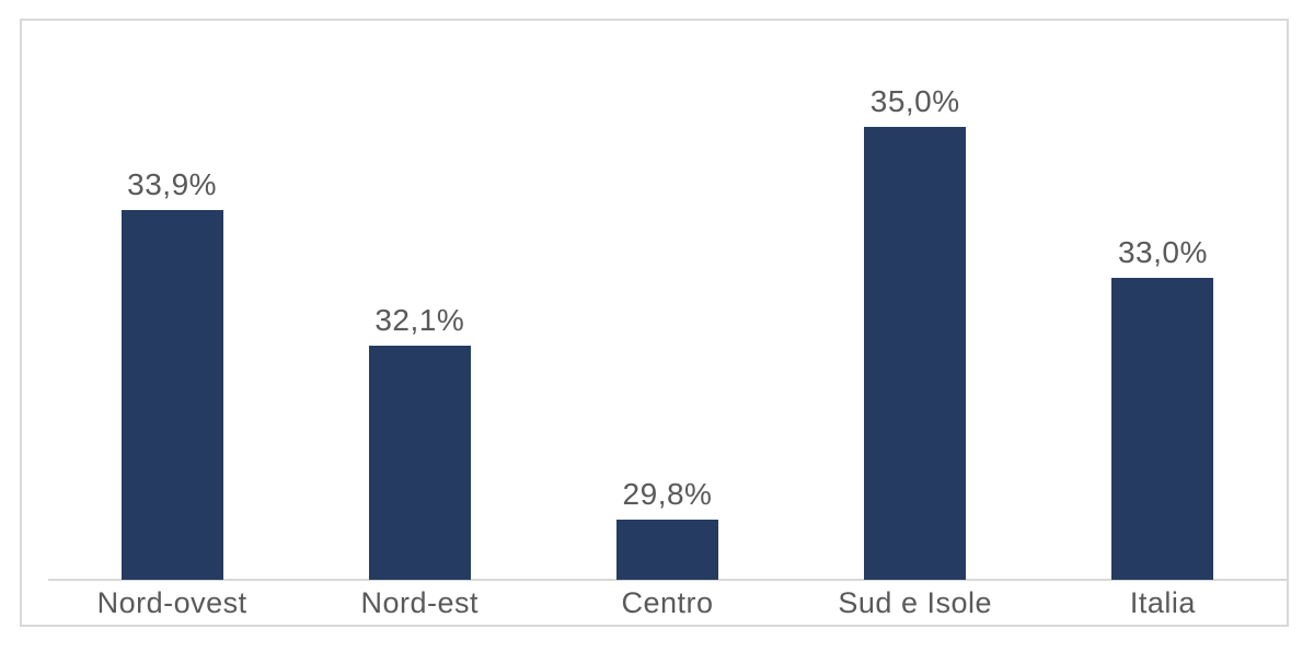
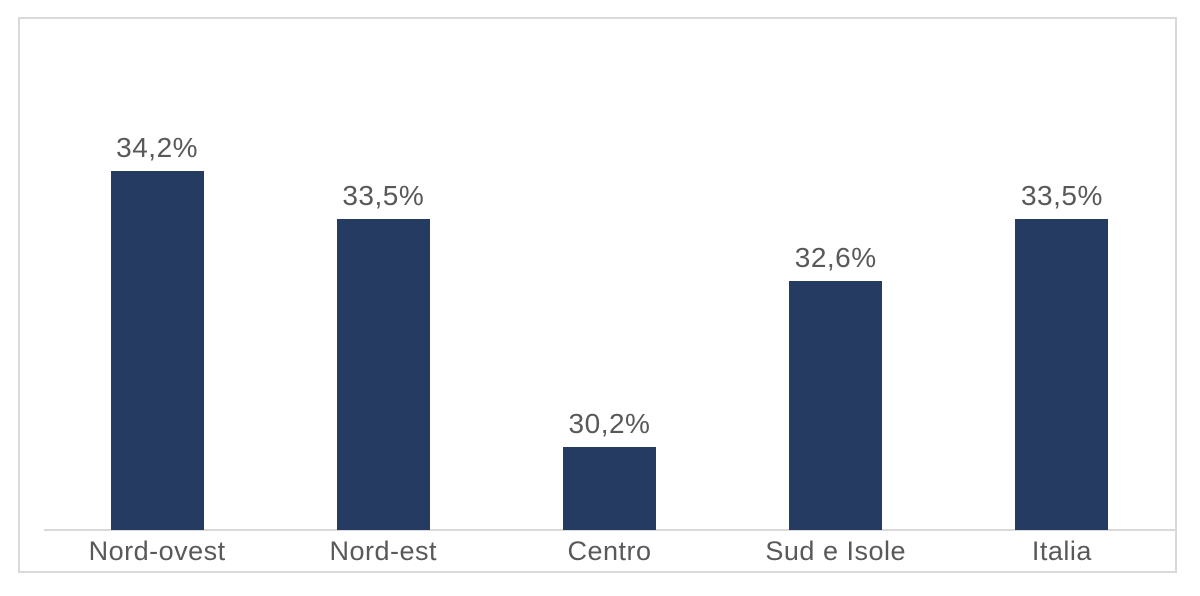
Nord-ovest: 33,9% -> 34,2%
Nord-est: 32,1% -> 33,5%
Centro: 29,8% -> 30,2%
Sud e Isole: 35,0% -> 32,6%
Italia: 33,0% -> 33,5%
